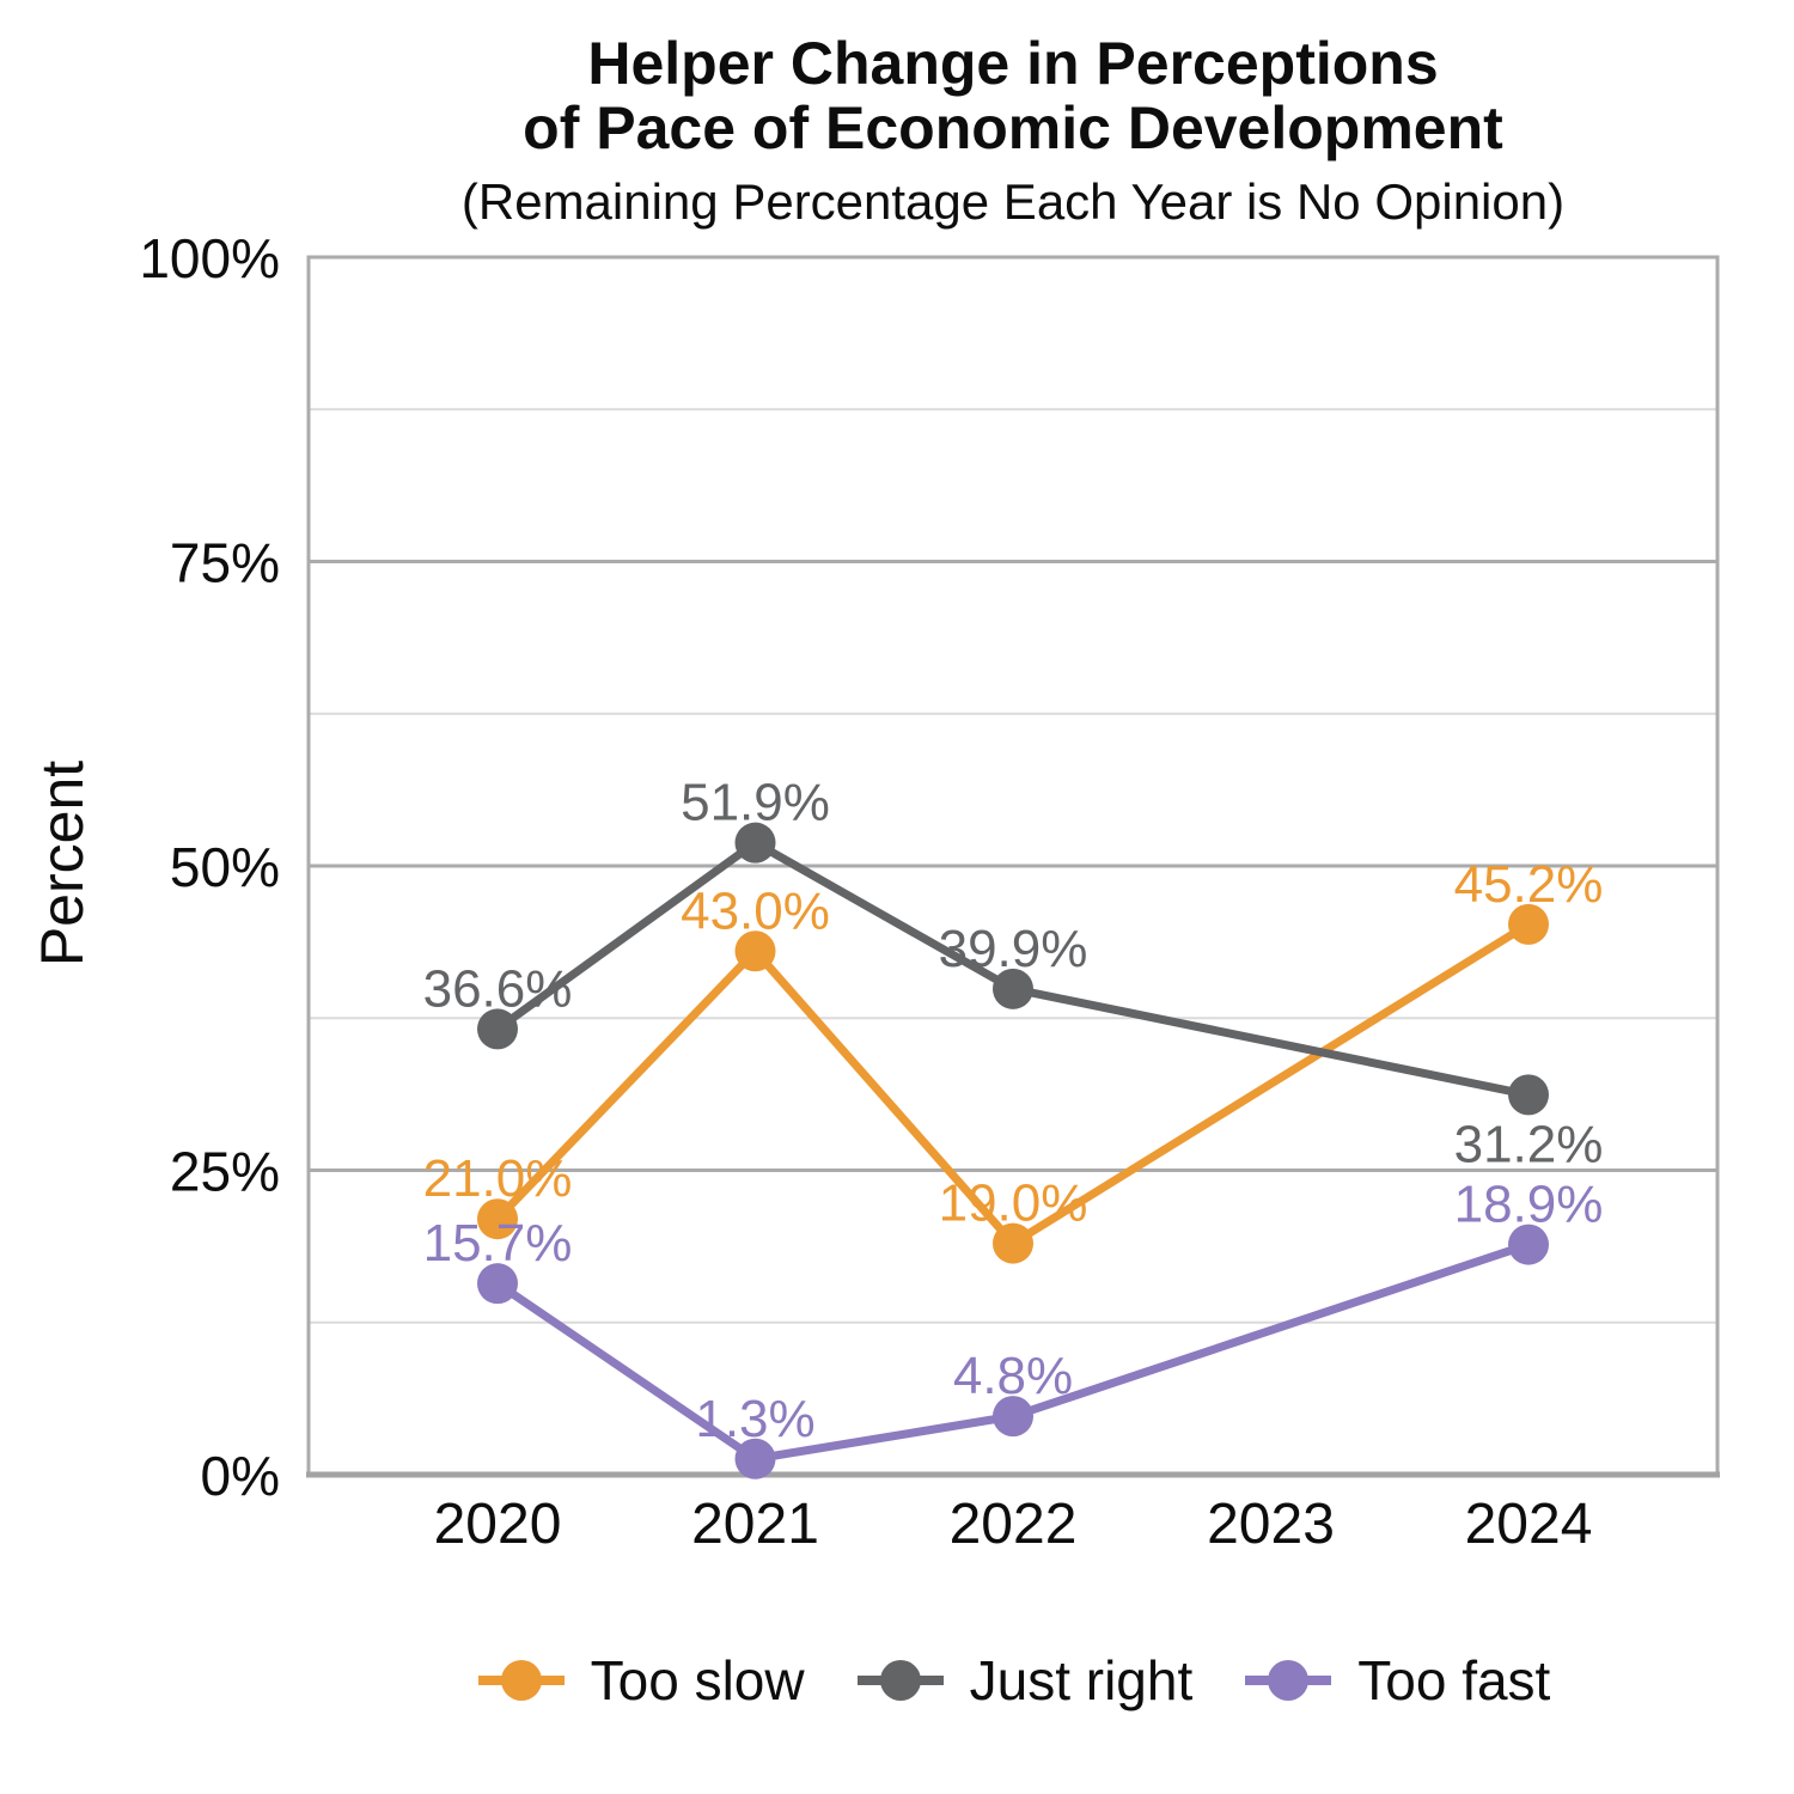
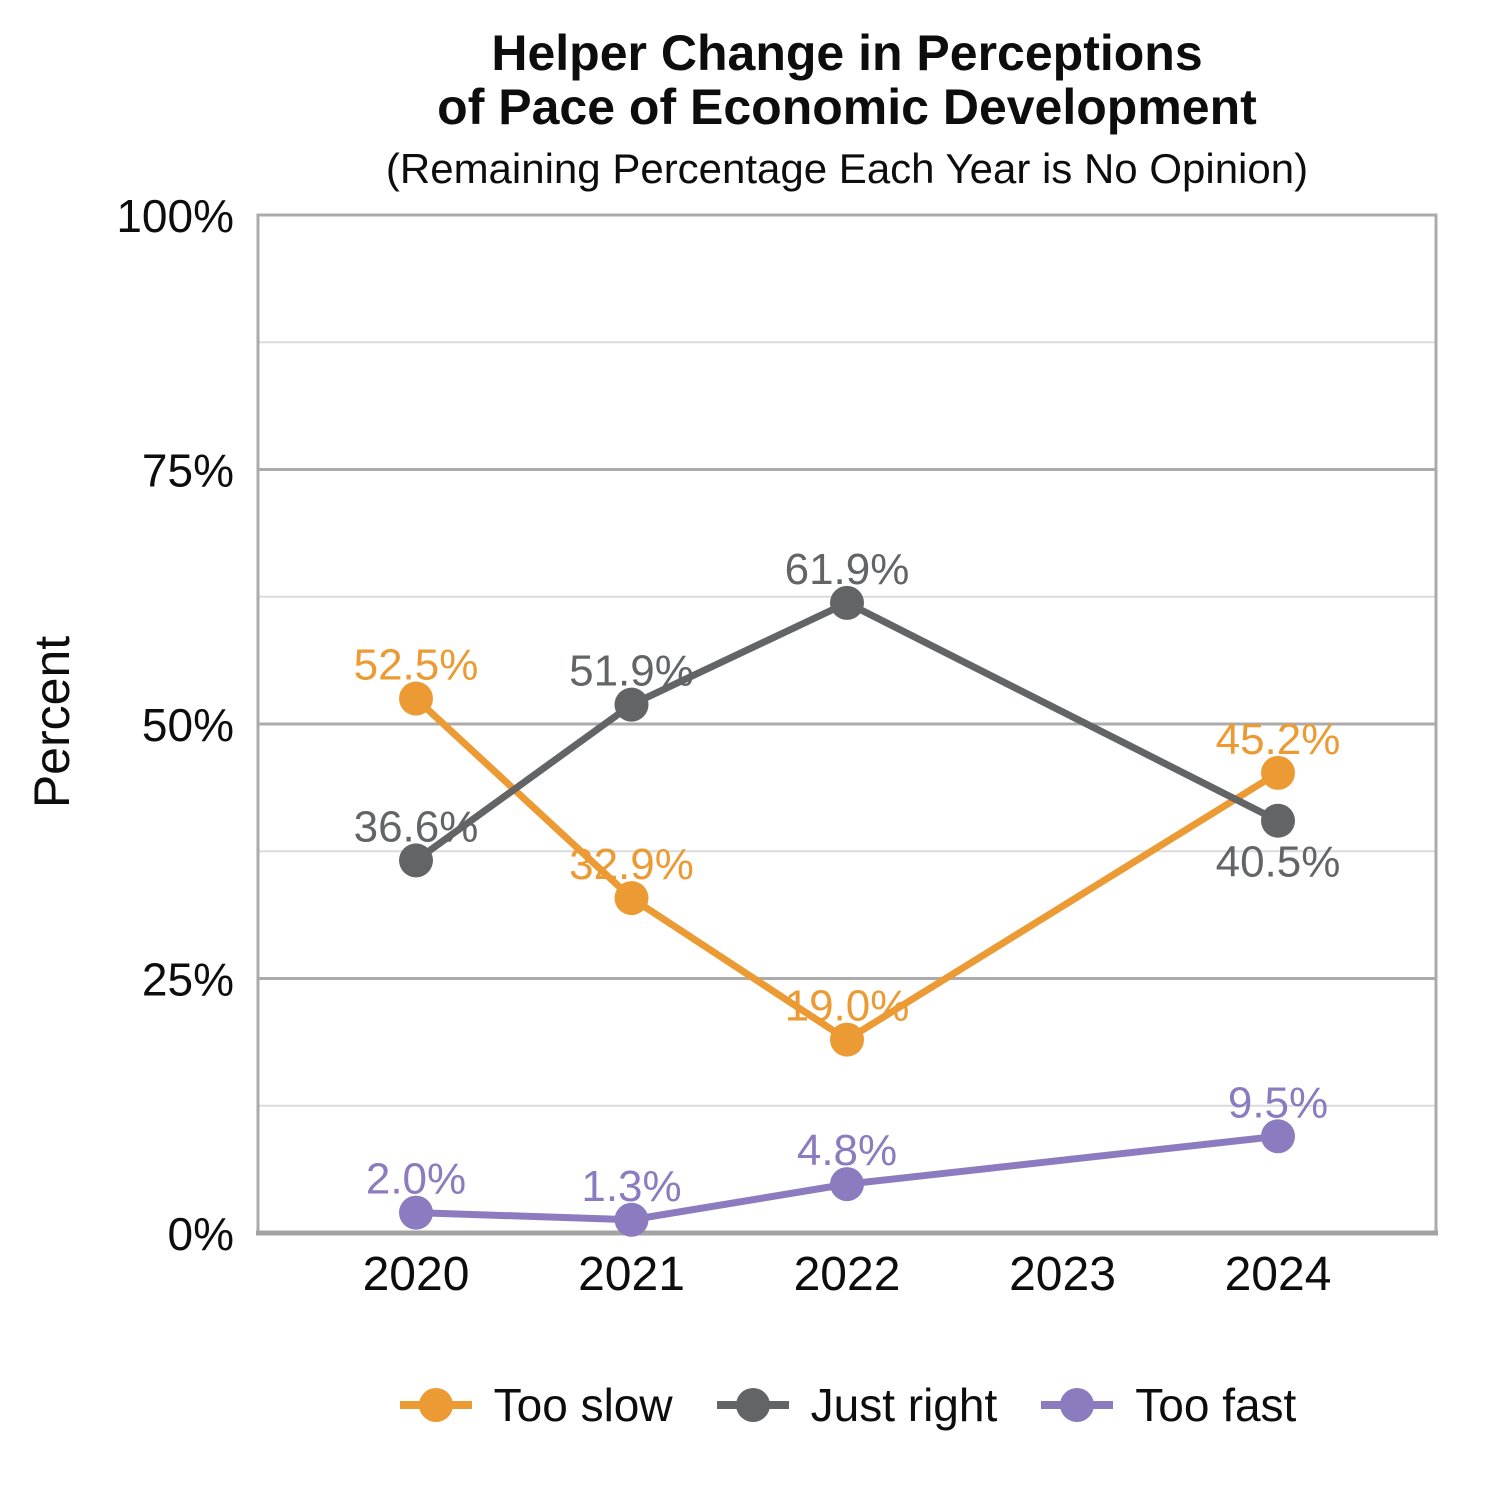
Too slow/2020: 21.0% -> 52.5%
Too fast/2020: 15.7% -> 2.0%
Too slow/2021: 43.0% -> 32.9%
Just right/2022: 39.9% -> 61.9%
Just right/2024: 31.2% -> 40.5%
Too fast/2024: 18.9% -> 9.5%
